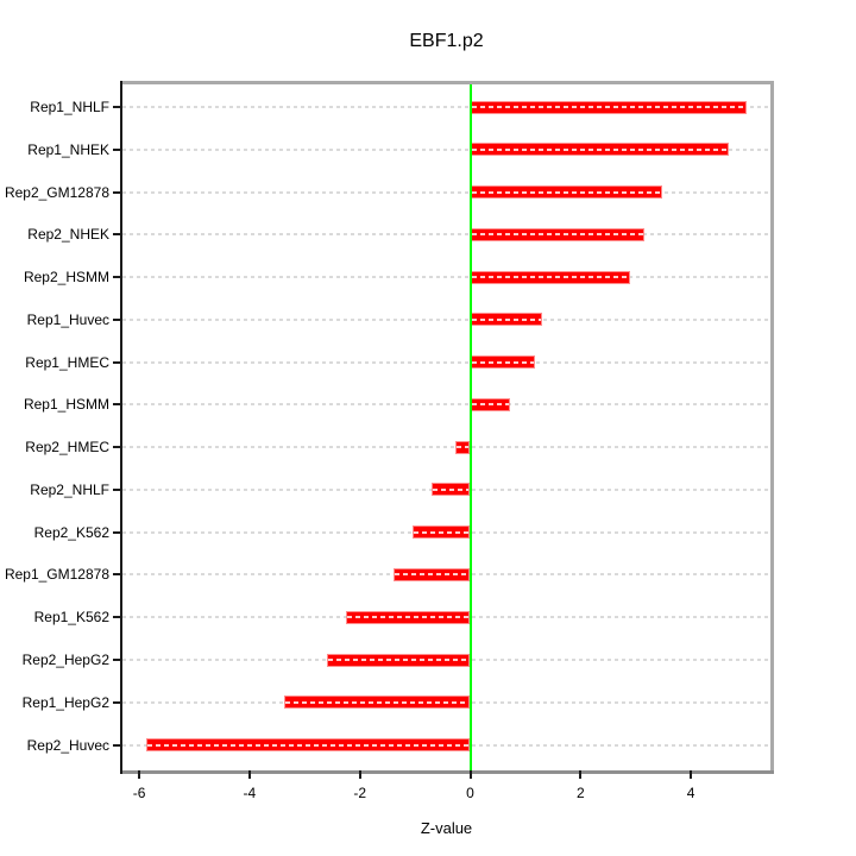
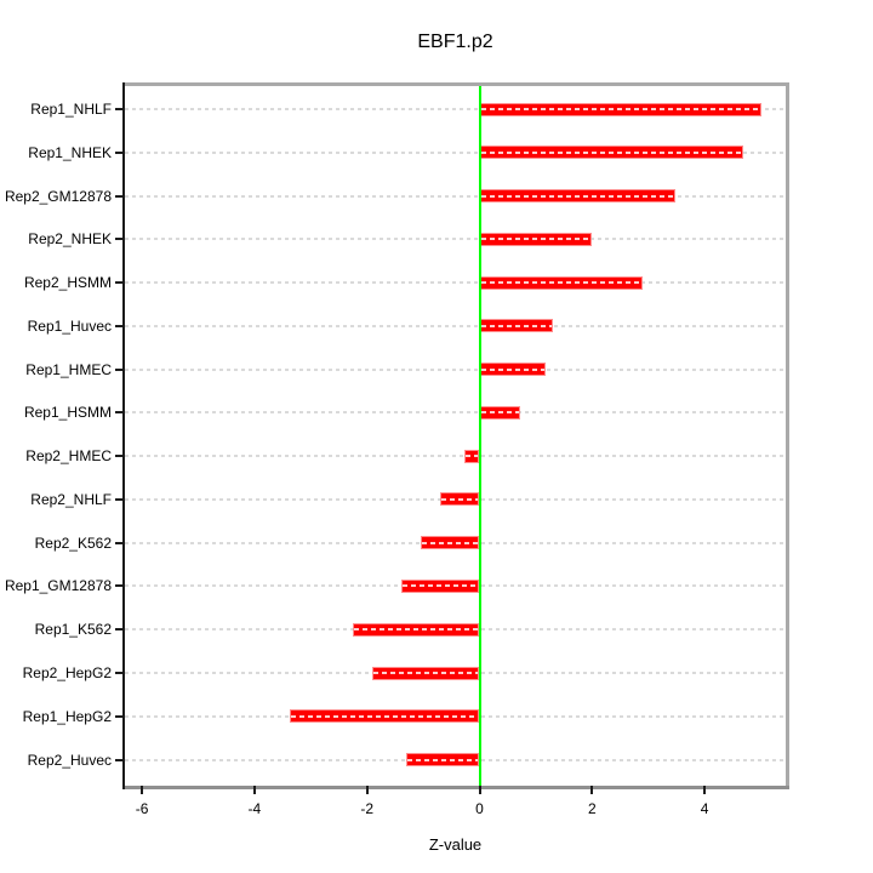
Rep2_NHEK: 3.1 -> 2.0
Rep2_HepG2: -2.6 -> -1.9
Rep2_Huvec: -5.9 -> -1.3
